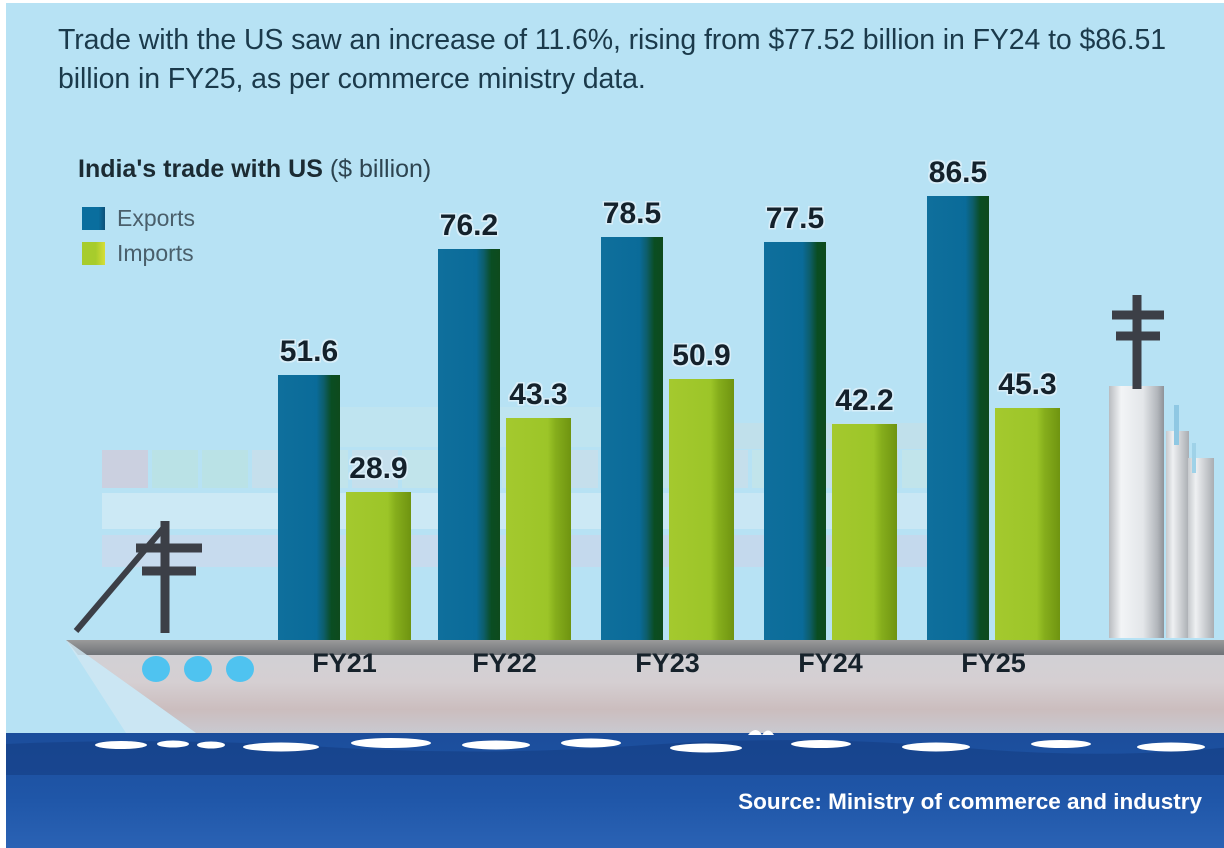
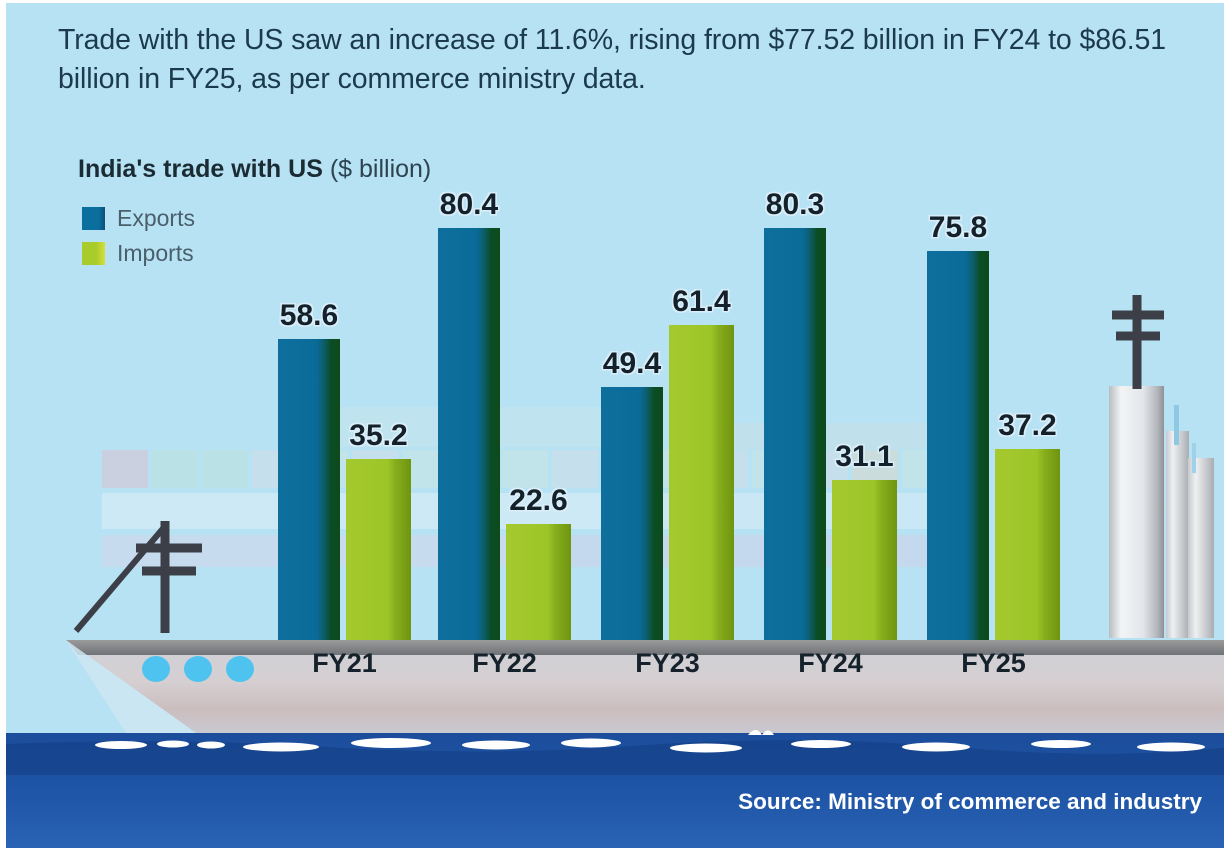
Exports/FY21: 51.6 -> 58.6
Imports/FY21: 28.9 -> 35.2
Exports/FY22: 76.2 -> 80.4
Imports/FY22: 43.3 -> 22.6
Exports/FY23: 78.5 -> 49.4
Imports/FY23: 50.9 -> 61.4
Exports/FY24: 77.5 -> 80.3
Imports/FY24: 42.2 -> 31.1
Exports/FY25: 86.5 -> 75.8
Imports/FY25: 45.3 -> 37.2
